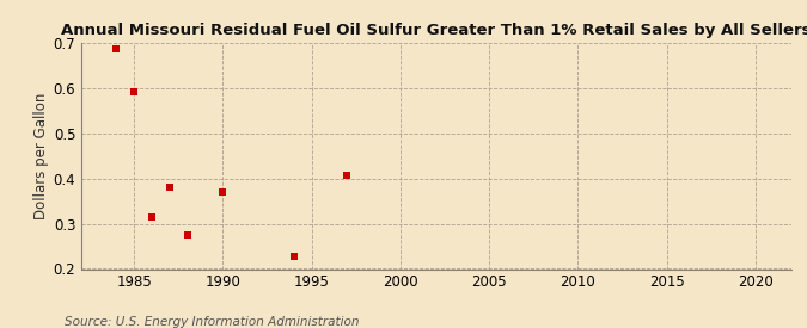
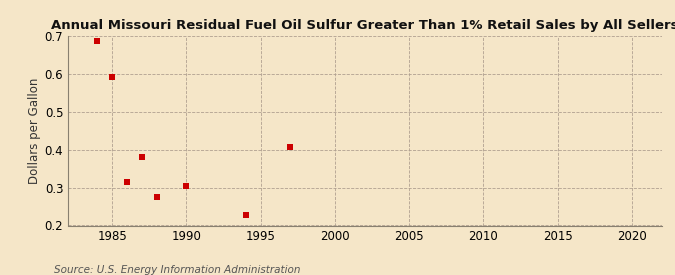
1990: 0.370 -> 0.305
